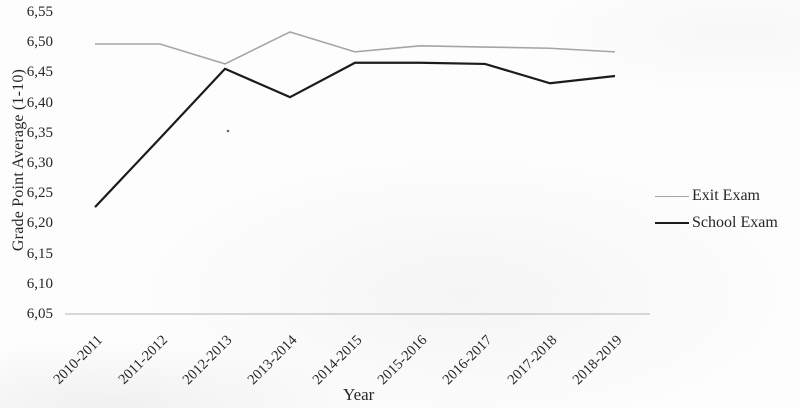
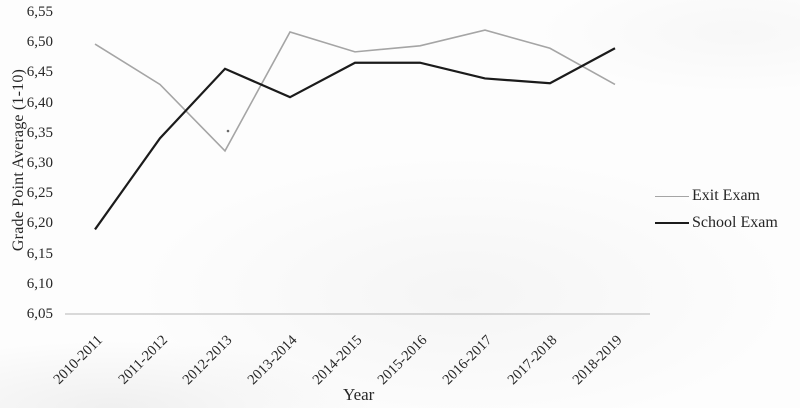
School Exam/2010-2011: 6,23 -> 6,19
Exit Exam/2011-2012: 6,50 -> 6,43
Exit Exam/2012-2013: 6,46 -> 6,32
Exit Exam/2016-2017: 6,49 -> 6,52
School Exam/2016-2017: 6,46 -> 6,44
Exit Exam/2018-2019: 6,48 -> 6,43
School Exam/2018-2019: 6,44 -> 6,49
